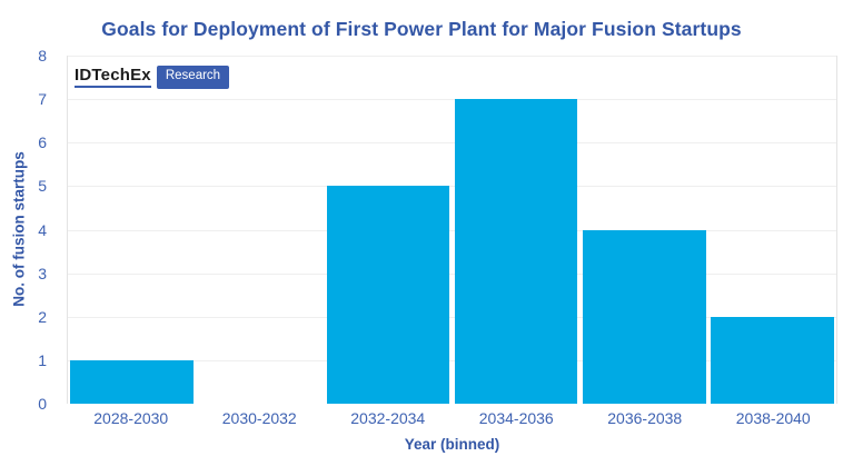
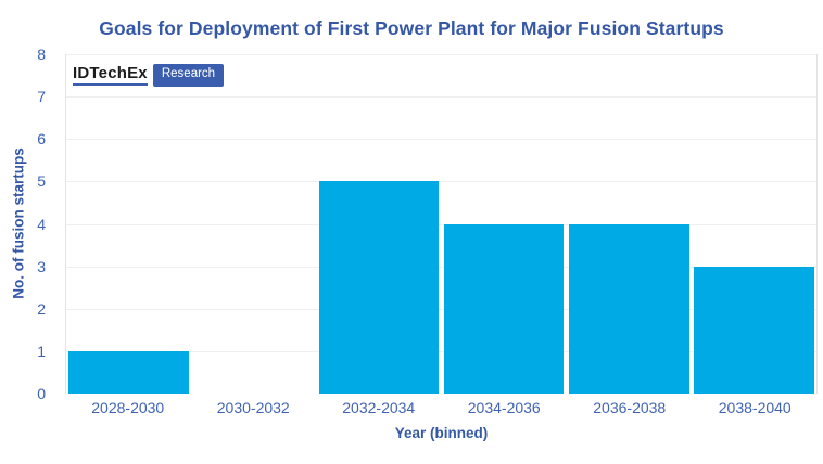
2034-2036: 7 -> 4
2038-2040: 2 -> 3
